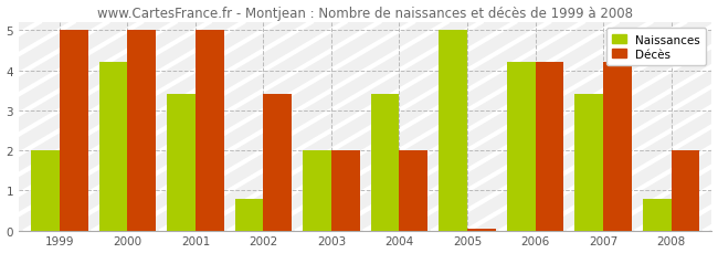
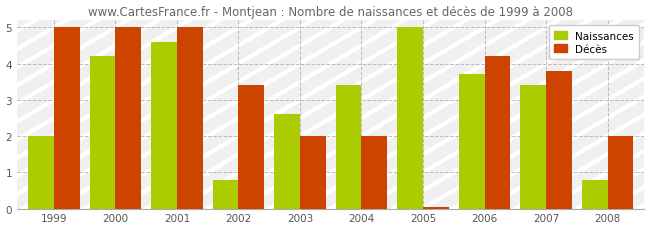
Naissances/2001: 3.4 -> 4.6
Naissances/2003: 2.0 -> 2.6
Naissances/2006: 4.2 -> 3.7
Décès/2007: 4.20 -> 3.80
